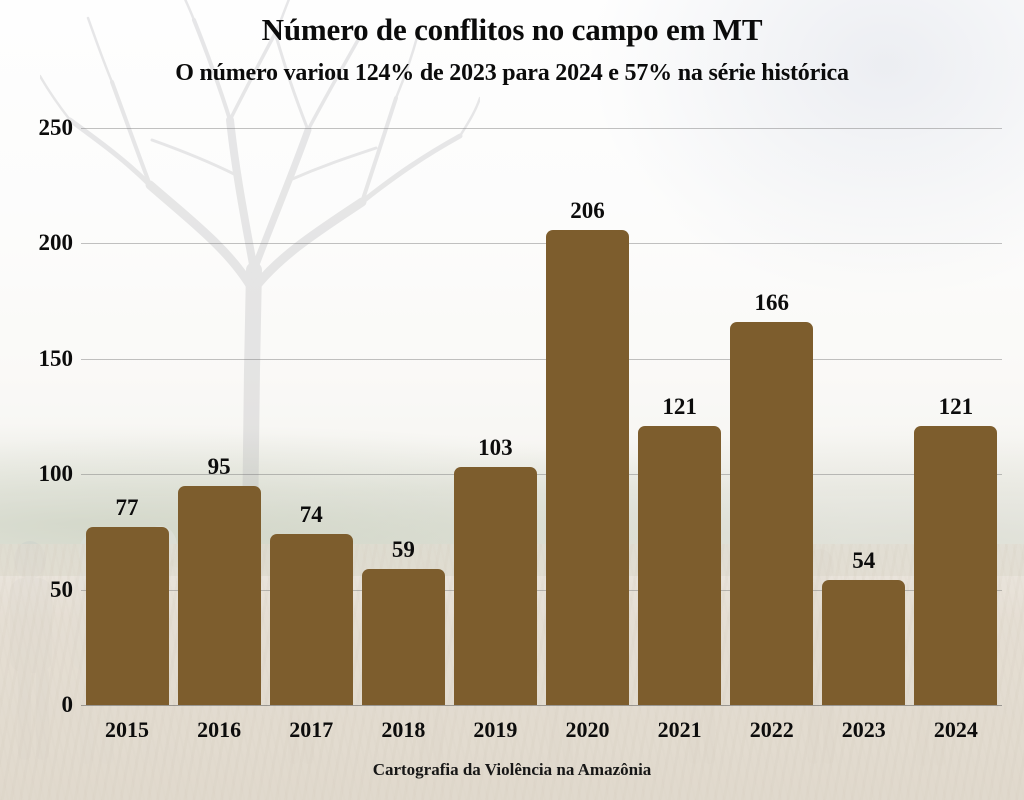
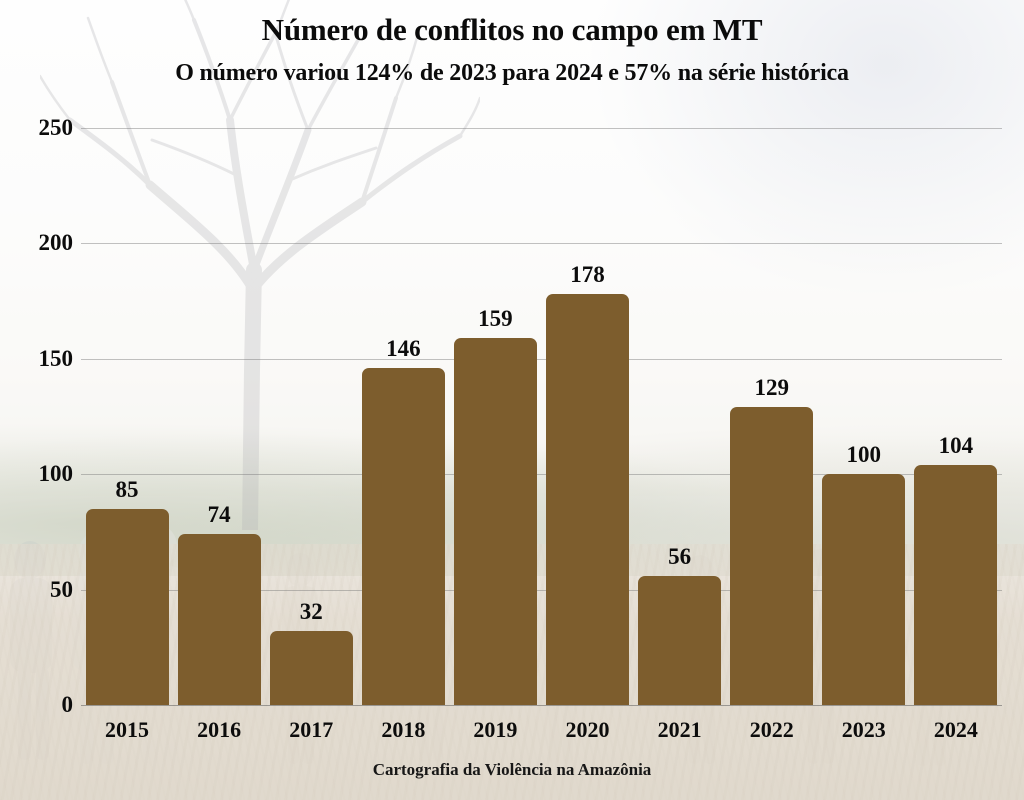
2015: 77 -> 85
2016: 95 -> 74
2017: 74 -> 32
2018: 59 -> 146
2019: 103 -> 159
2020: 206 -> 178
2021: 121 -> 56
2022: 166 -> 129
2023: 54 -> 100
2024: 121 -> 104
